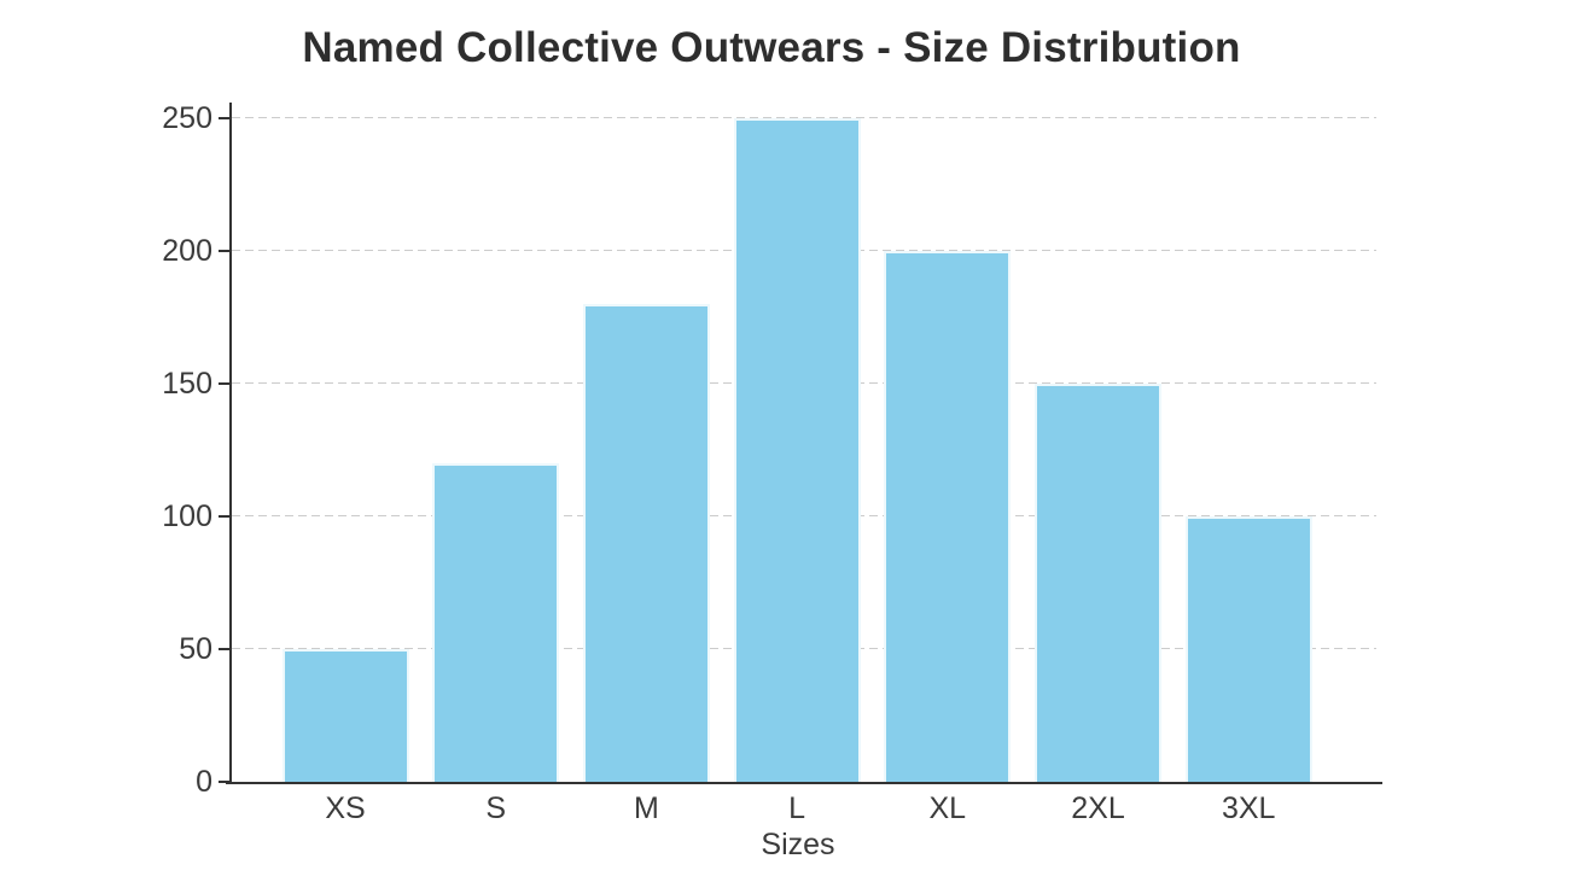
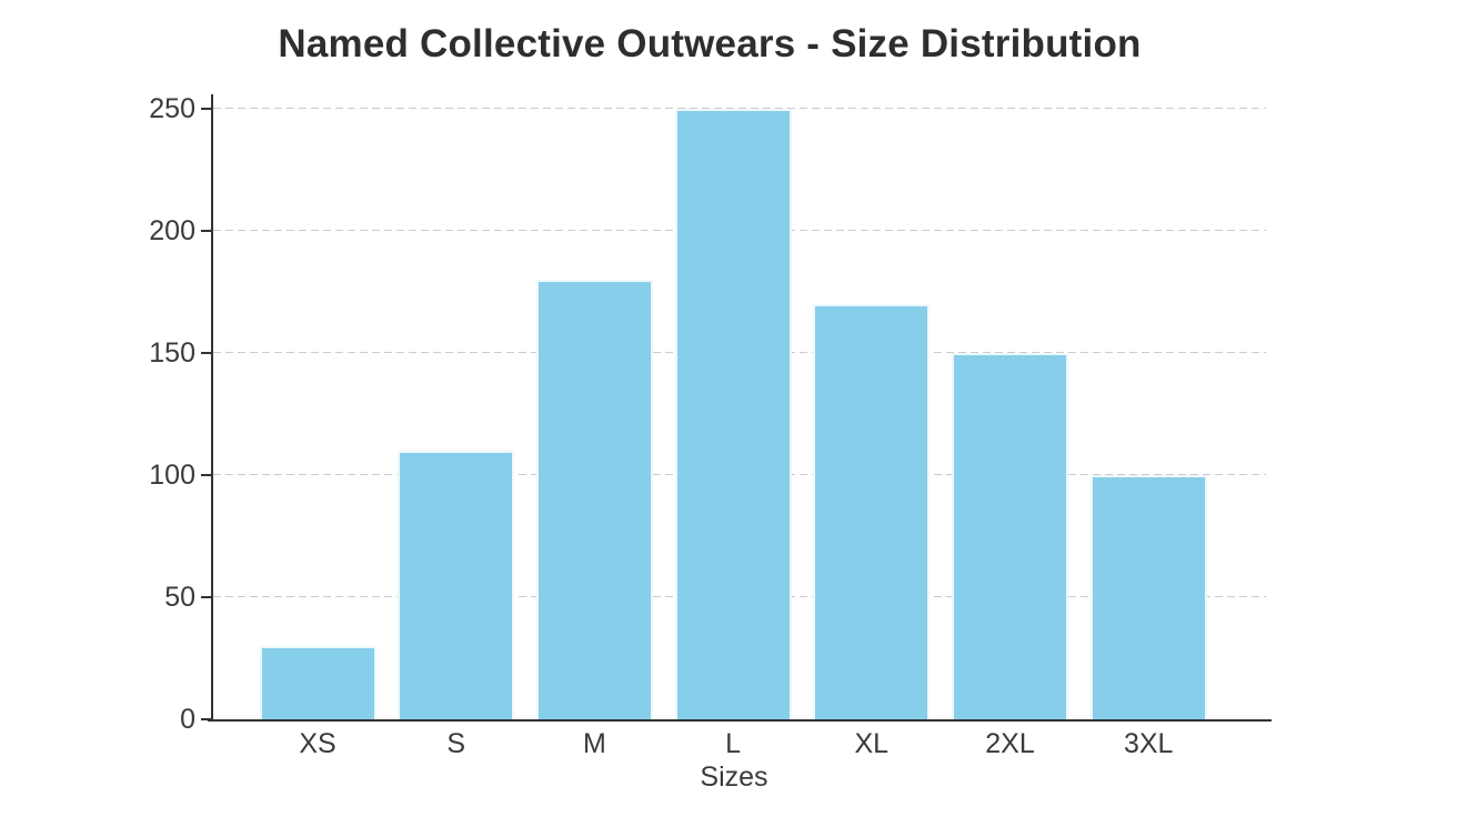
XS: 50 -> 30
S: 120 -> 110
XL: 200 -> 170
